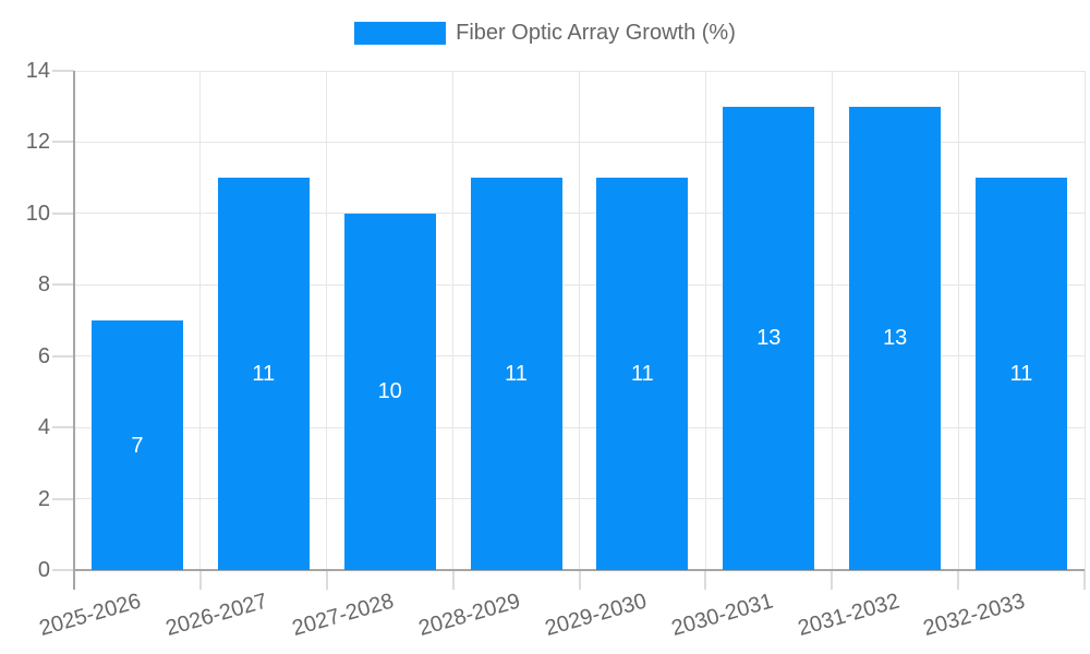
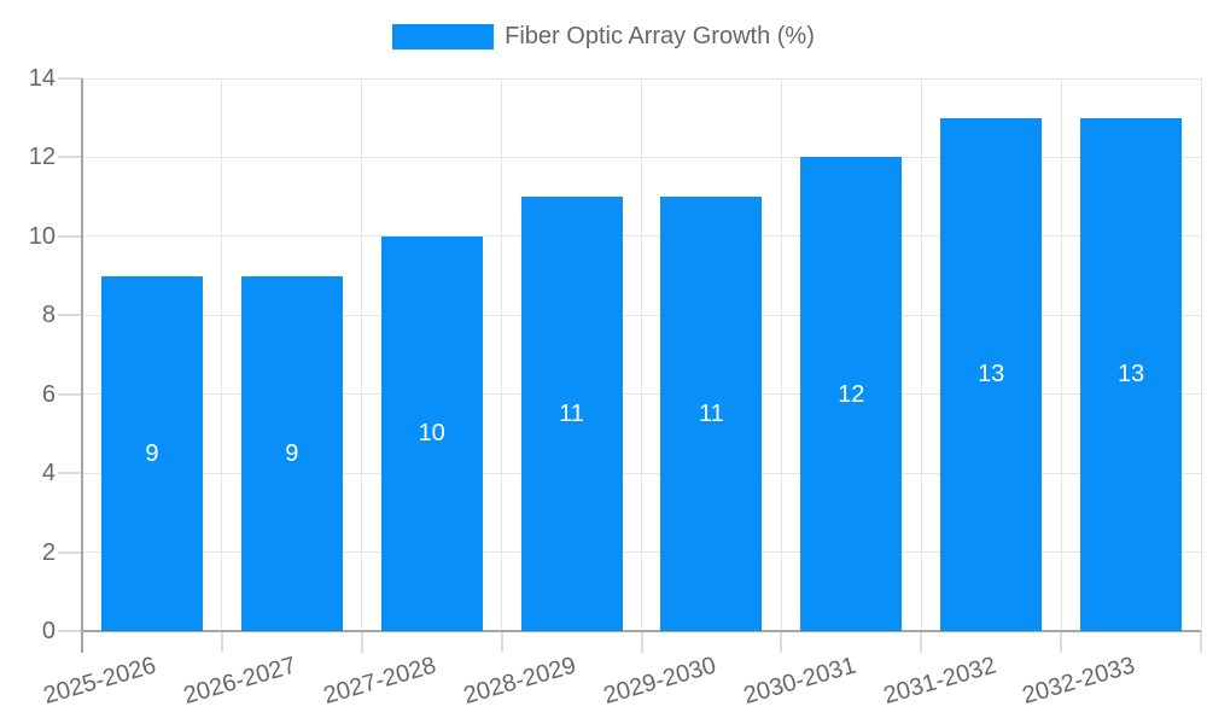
2025-2026: 7 -> 9
2026-2027: 11 -> 9
2030-2031: 13 -> 12
2032-2033: 11 -> 13
